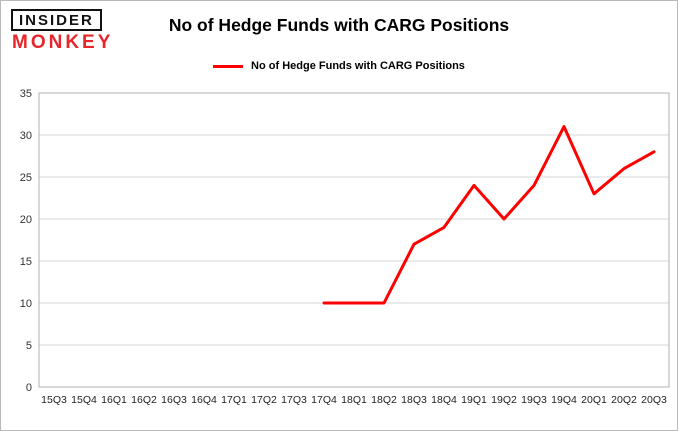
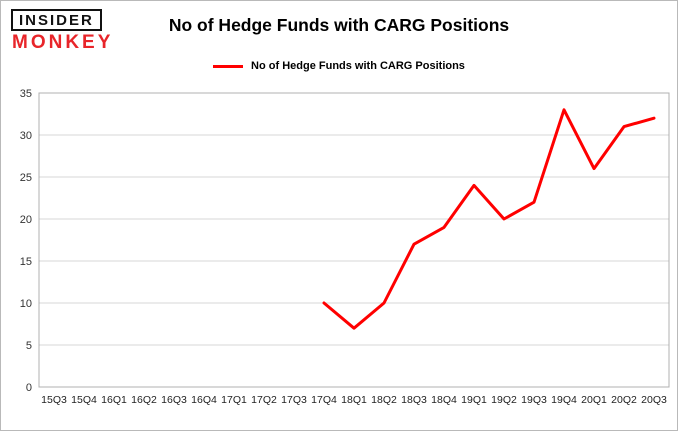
18Q1: 10 -> 7
19Q3: 24 -> 22
19Q4: 31 -> 33
20Q1: 23 -> 26
20Q2: 26 -> 31
20Q3: 28 -> 32
